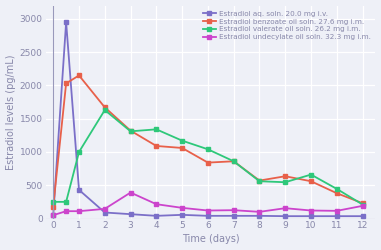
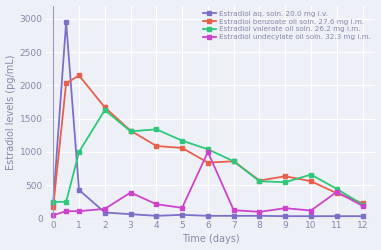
Estradiol aq. soln. 20.0 mg i.v./0: 50 -> 240
Estradiol undecylate oil soln. 32.3 mg i.m./6: 120 -> 1000
Estradiol undecylate oil soln. 32.3 mg i.m./11: 120 -> 400
